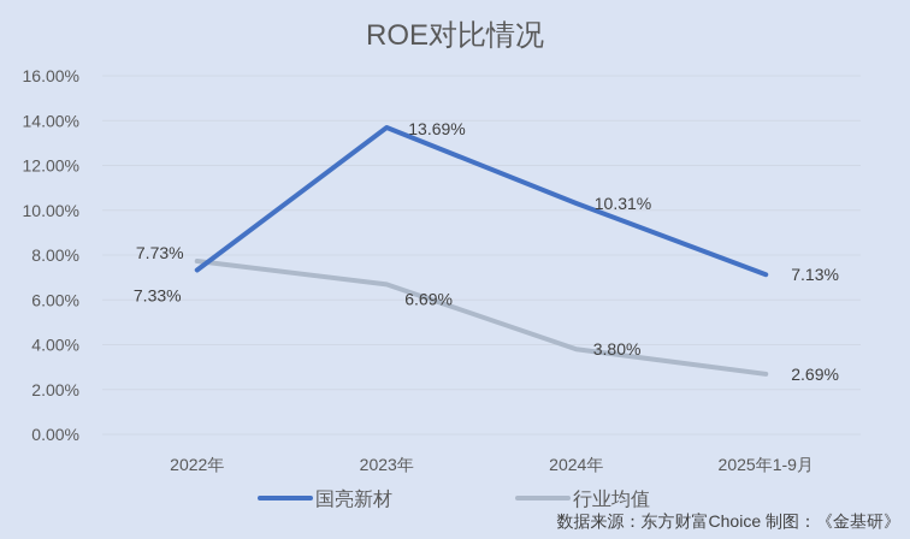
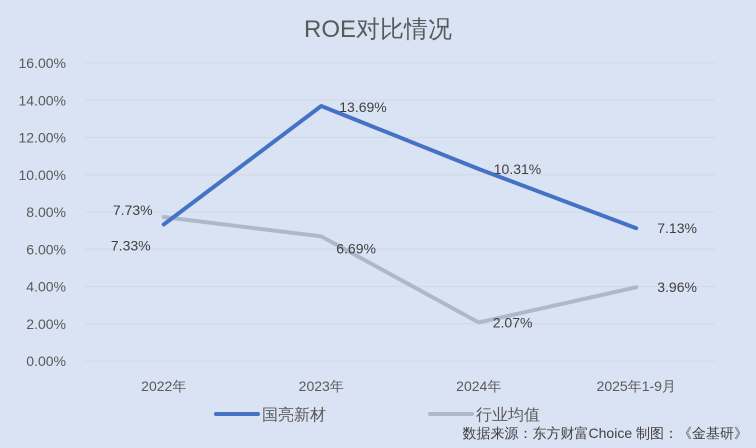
行业均值/2024年: 3.80% -> 2.07%
行业均值/2025年1-9月: 2.69% -> 3.96%
